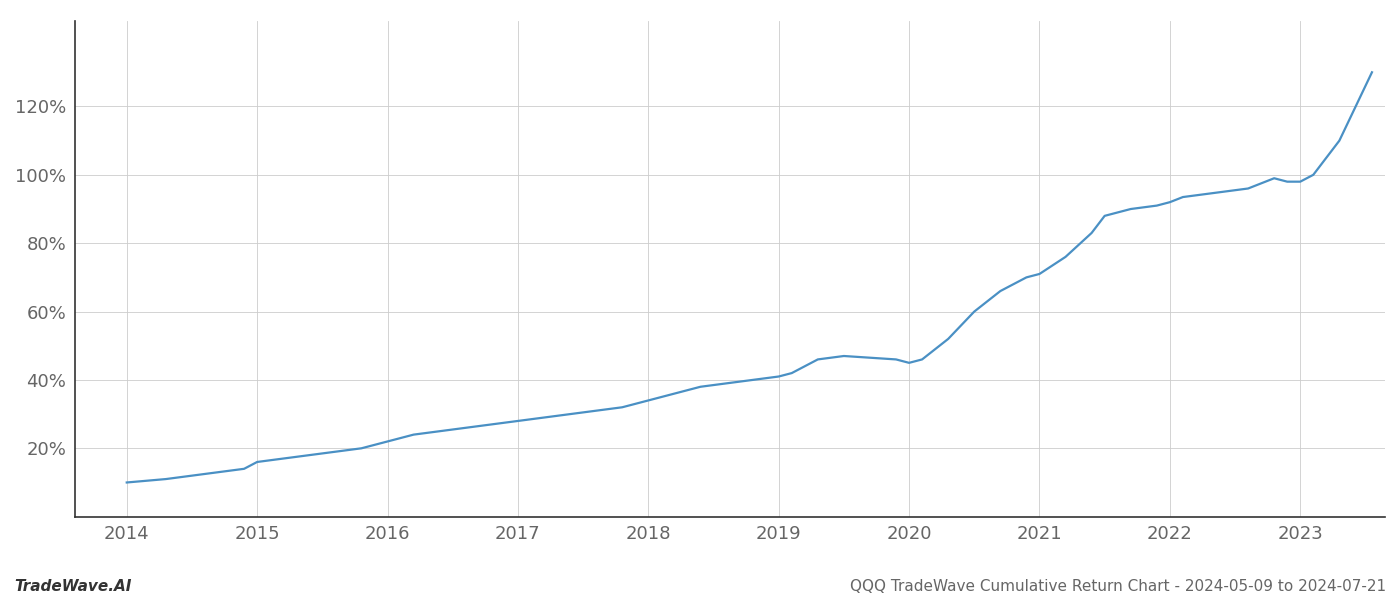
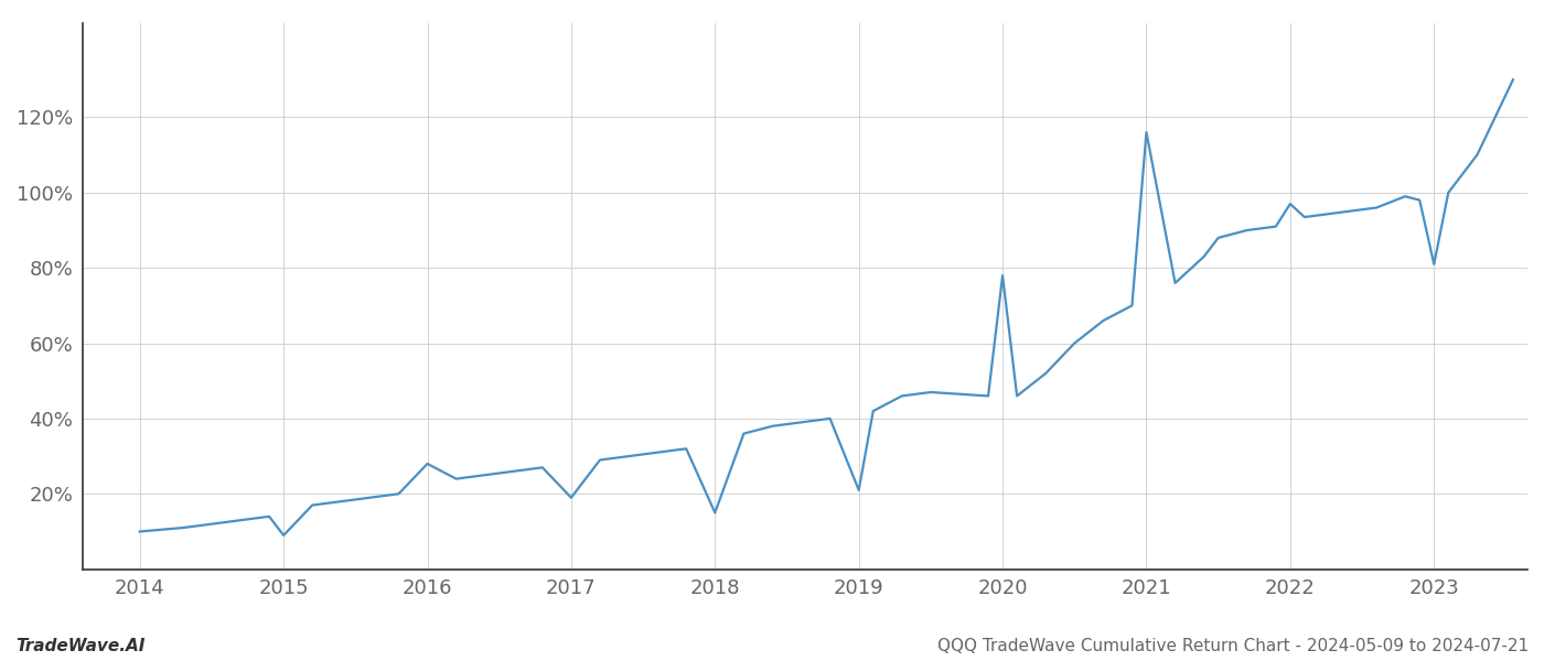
2015: 16.0% -> 9.0%
2016: 22.0% -> 28.0%
2017: 28.0% -> 19.0%
2018: 34.0% -> 15.0%
2019: 41.0% -> 21.0%
2020: 45.0% -> 78.0%
2021: 71.0% -> 116.0%
2022: 92.0% -> 97.0%
2023: 98.0% -> 81.0%
